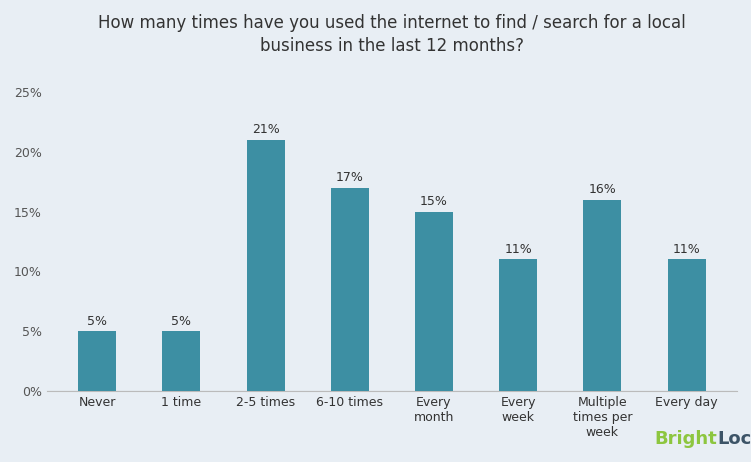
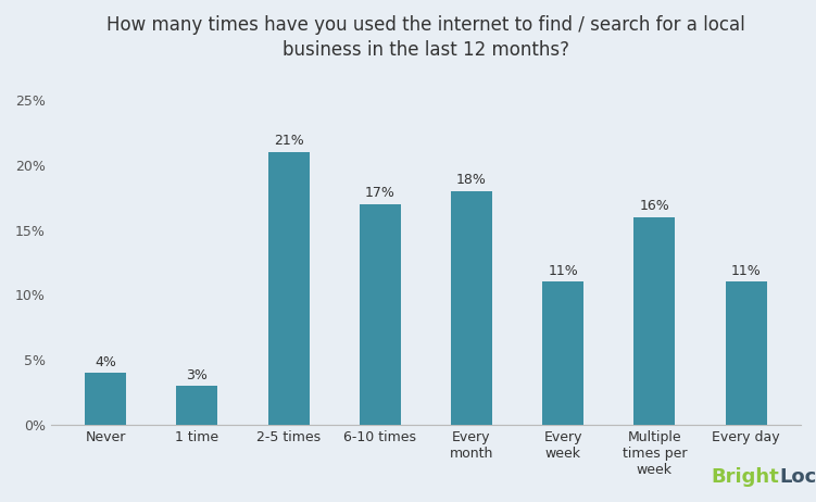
Never: 5% -> 4%
1 time: 5% -> 3%
Every month: 15% -> 18%
